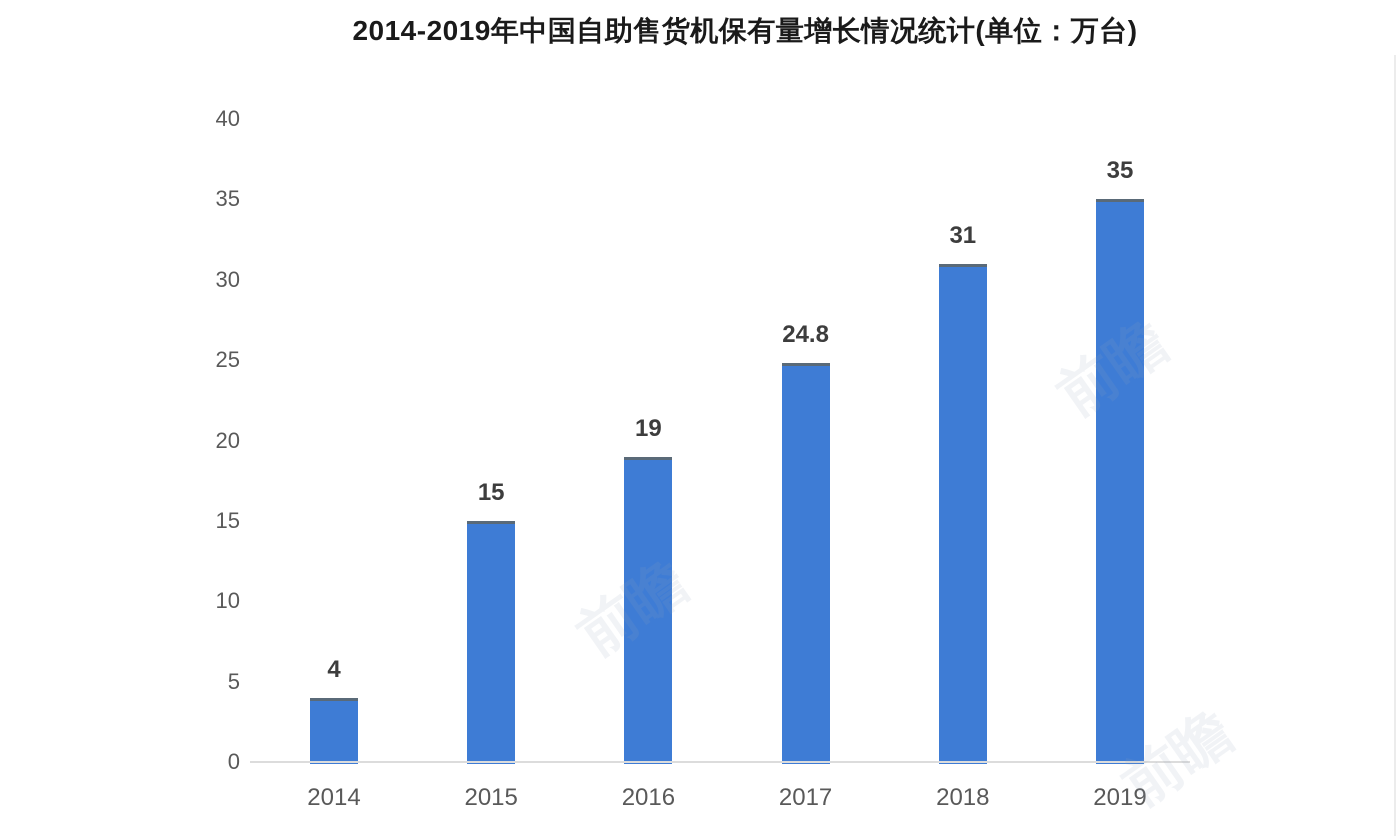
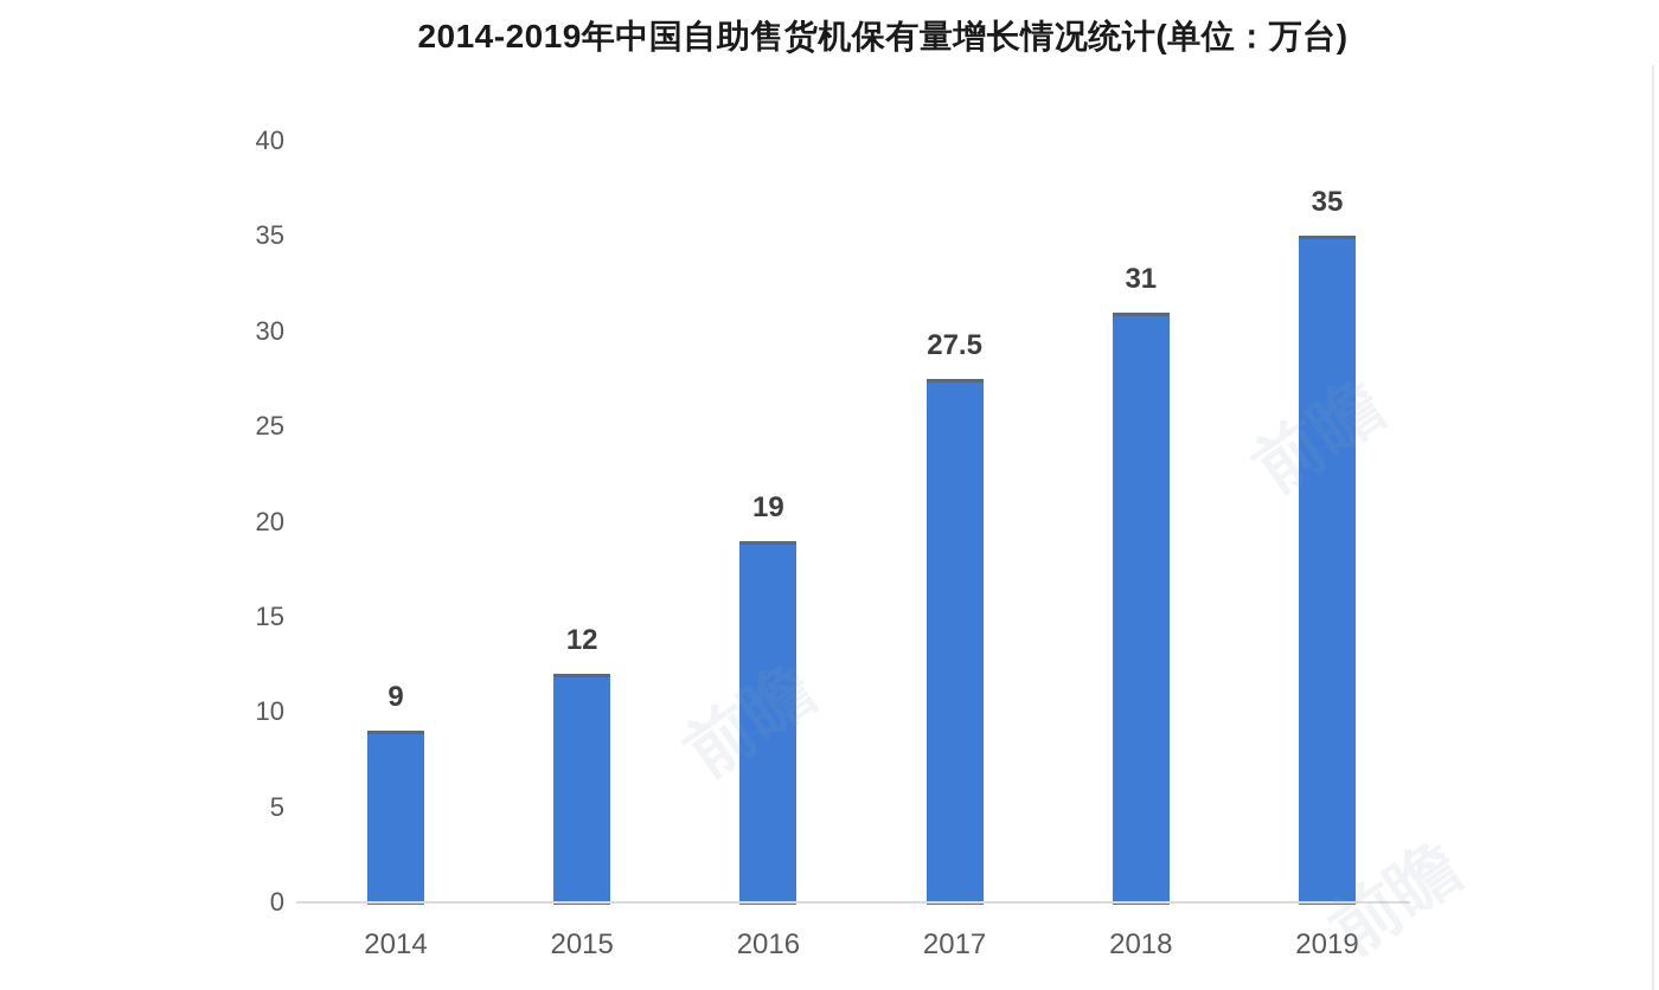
2014: 4 -> 9
2015: 15 -> 12
2017: 24.8 -> 27.5
